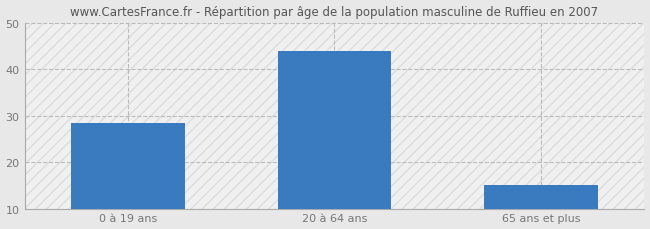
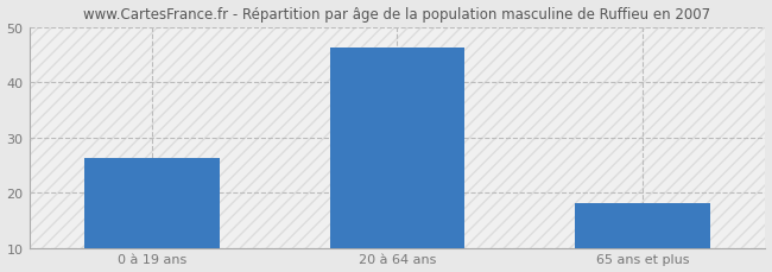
0 à 19 ans: 28.5 -> 26.3
20 à 64 ans: 44.0 -> 46.3
65 ans et plus: 15.0 -> 18.0
